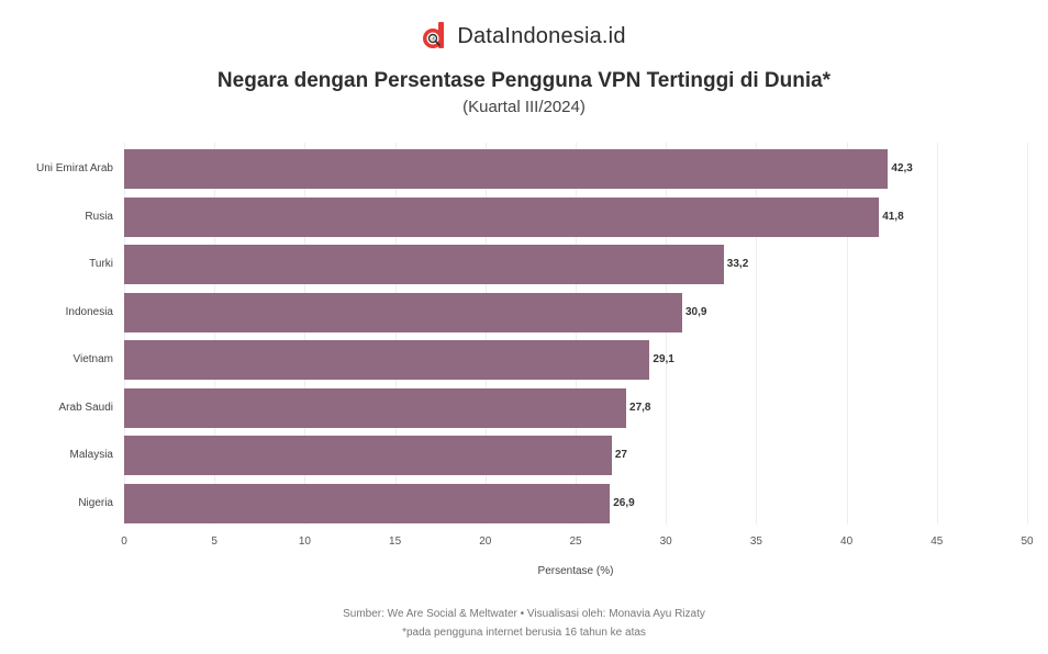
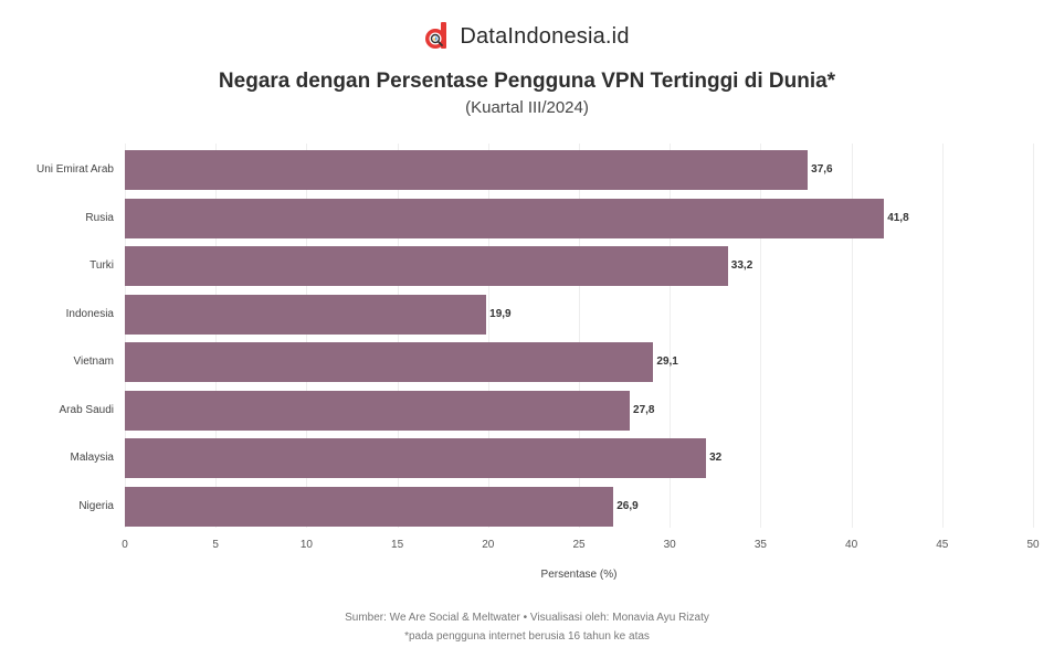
Uni Emirat Arab: 42,3 -> 37,6
Indonesia: 30,9 -> 19,9
Malaysia: 27 -> 32
